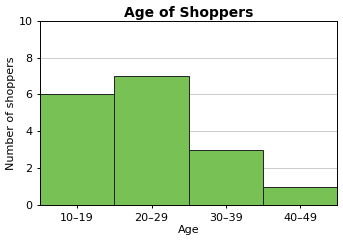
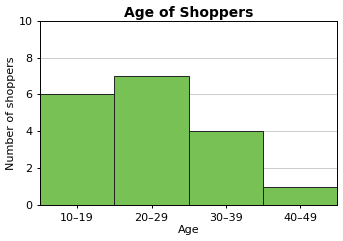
30–39: 3 -> 4
